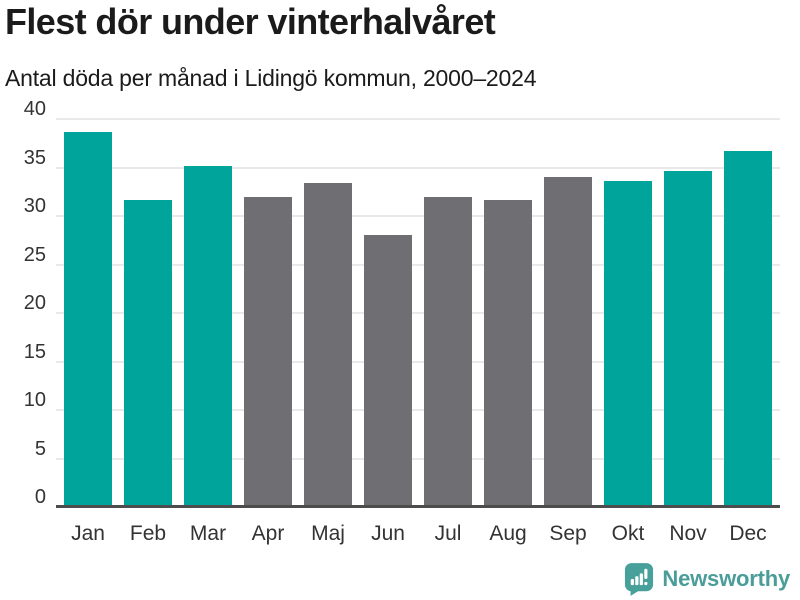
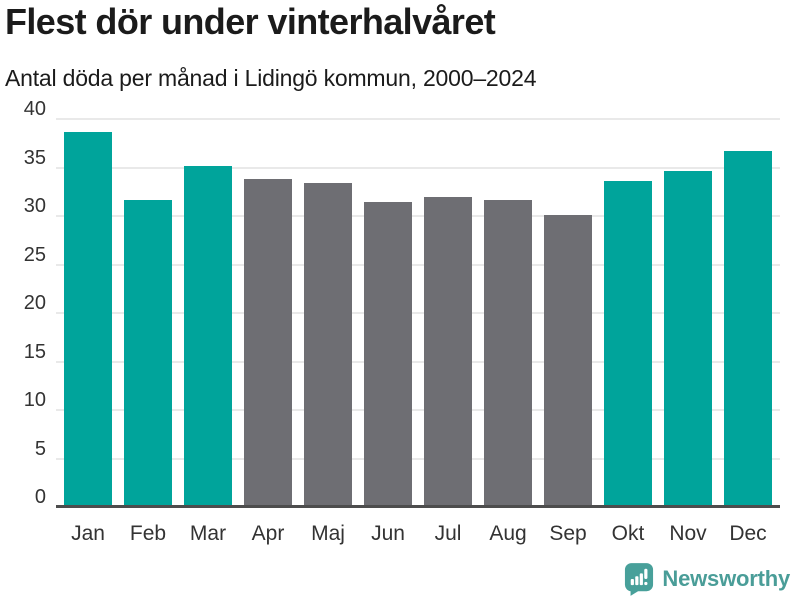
Apr: 32 -> 34
Jun: 28 -> 31
Sep: 34 -> 30
